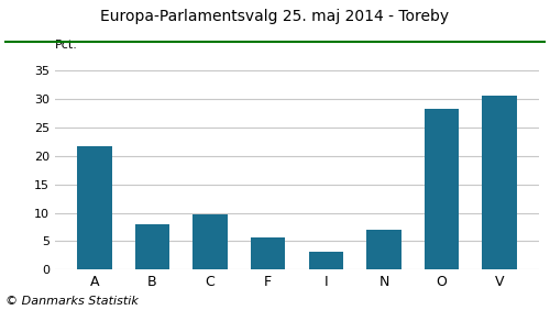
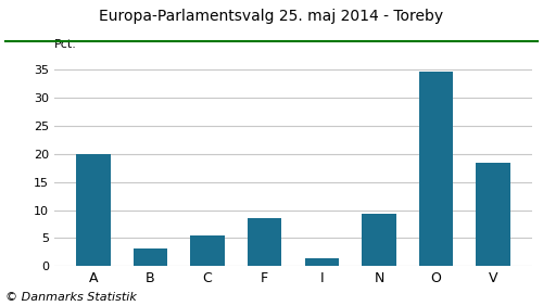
A: 21.6 -> 20.0
B: 8.0 -> 3.1
C: 9.8 -> 5.4
F: 5.6 -> 8.6
I: 3.2 -> 1.5
N: 7.0 -> 9.4
O: 28.2 -> 34.7
V: 30.6 -> 18.4
